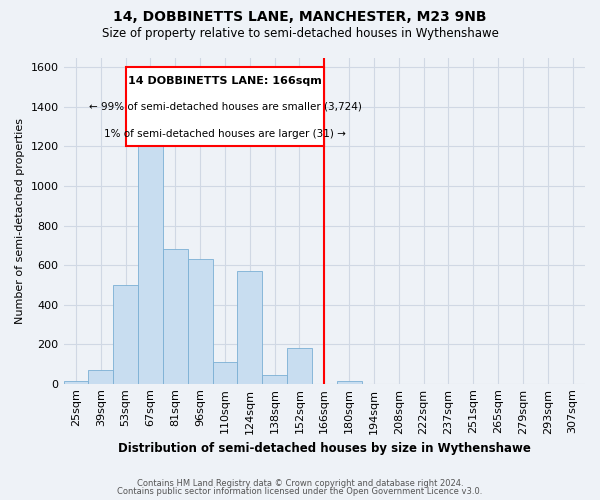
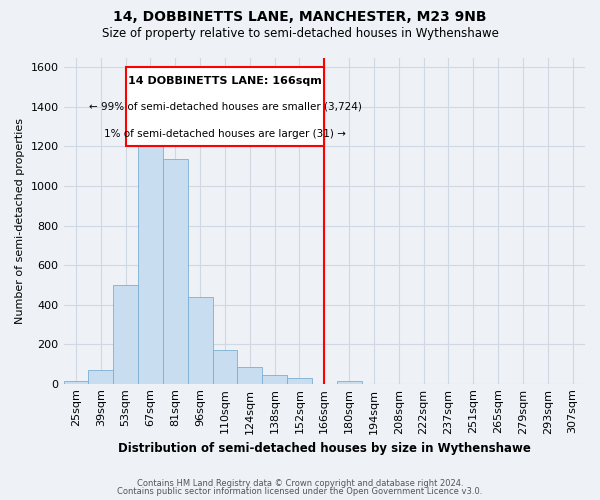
81sqm: 680 -> 1140
96sqm: 630 -> 440
110sqm: 110 -> 170
124sqm: 570 -> 80
152sqm: 180 -> 30
